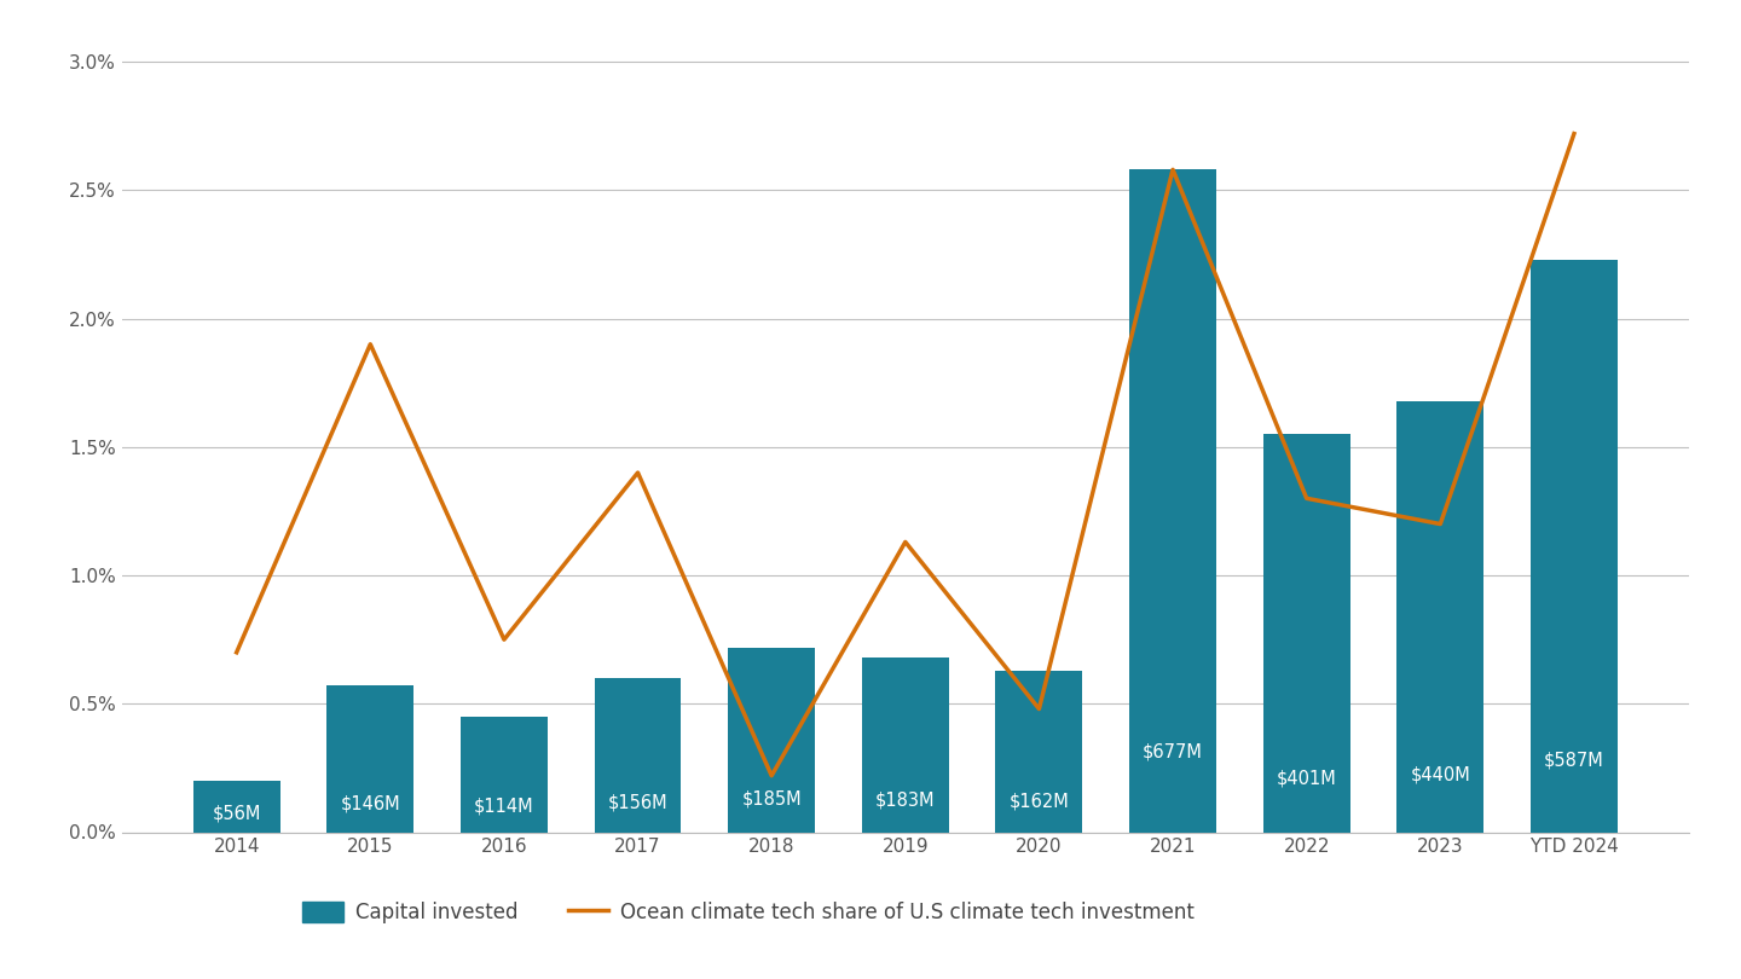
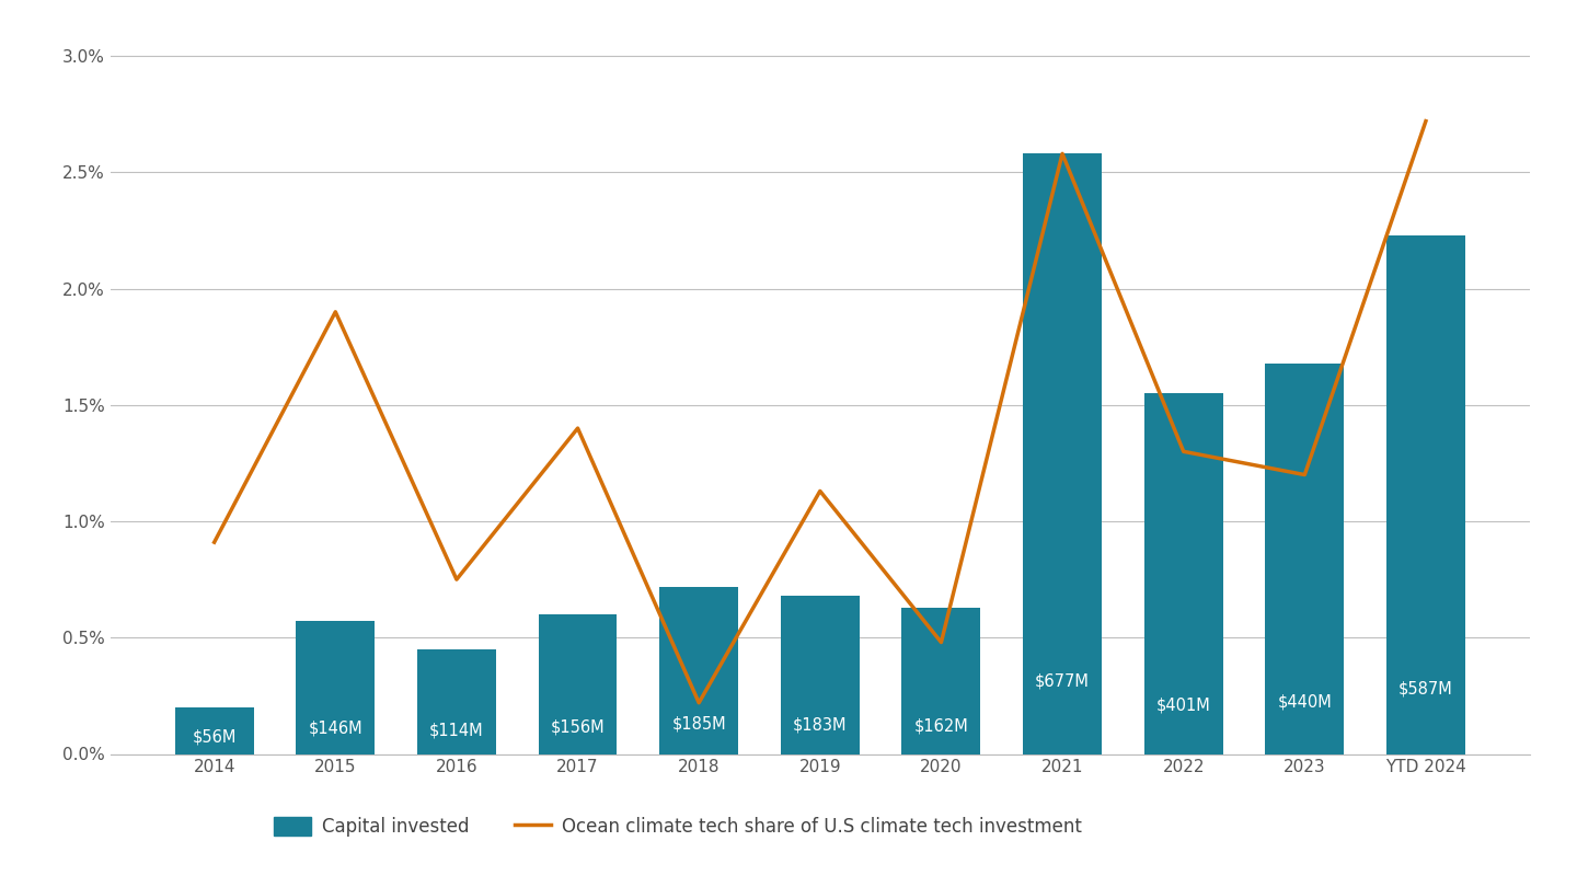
Ocean climate tech share of U.S climate tech investment/2014: 0.70% -> 0.91%
